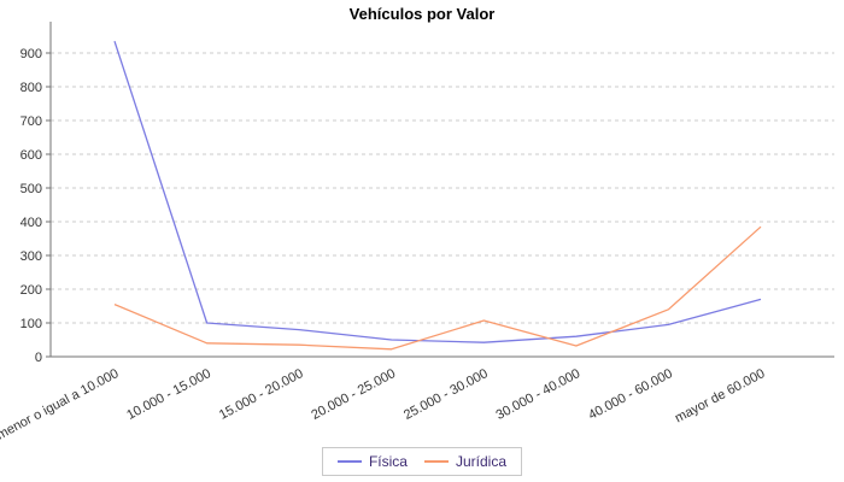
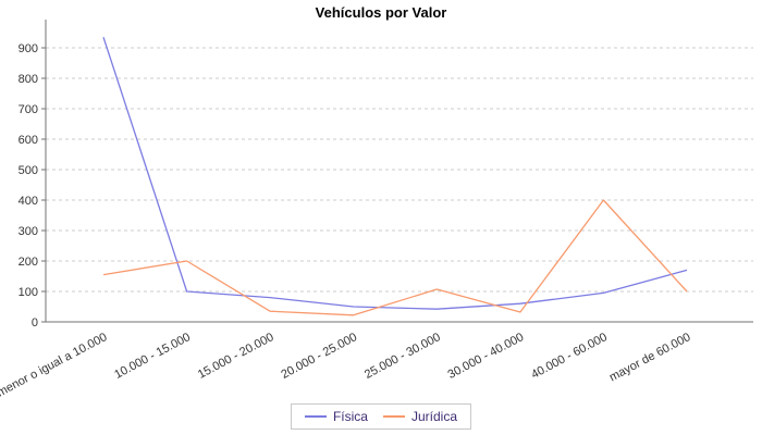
Jurídica/10.000 - 15.000: 40 -> 200
Jurídica/40.000 - 60.000: 140 -> 400
Jurídica/mayor de 60.000: 380 -> 100
